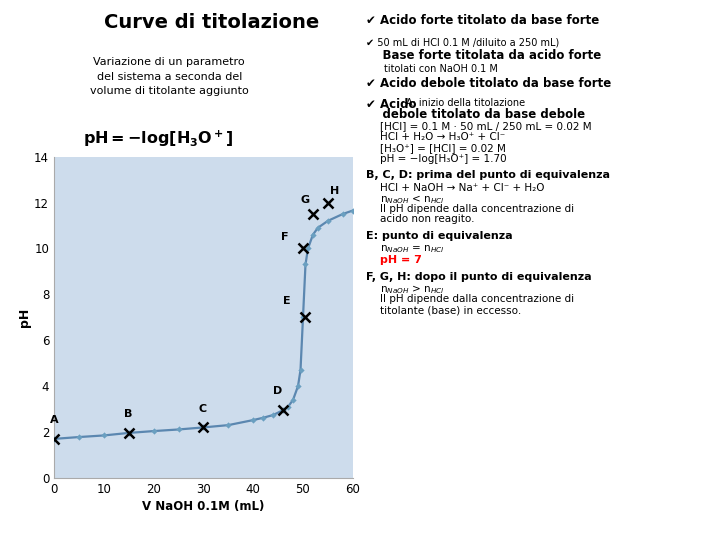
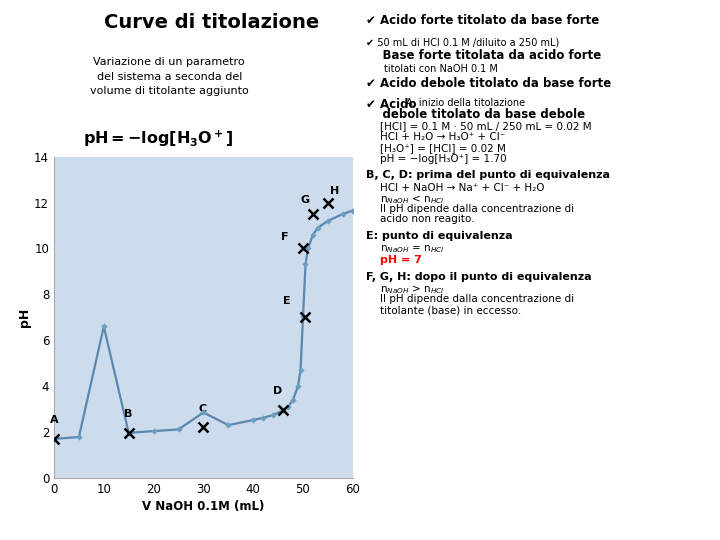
10: 1.85 -> 6.60
30: 2.20 -> 2.85
